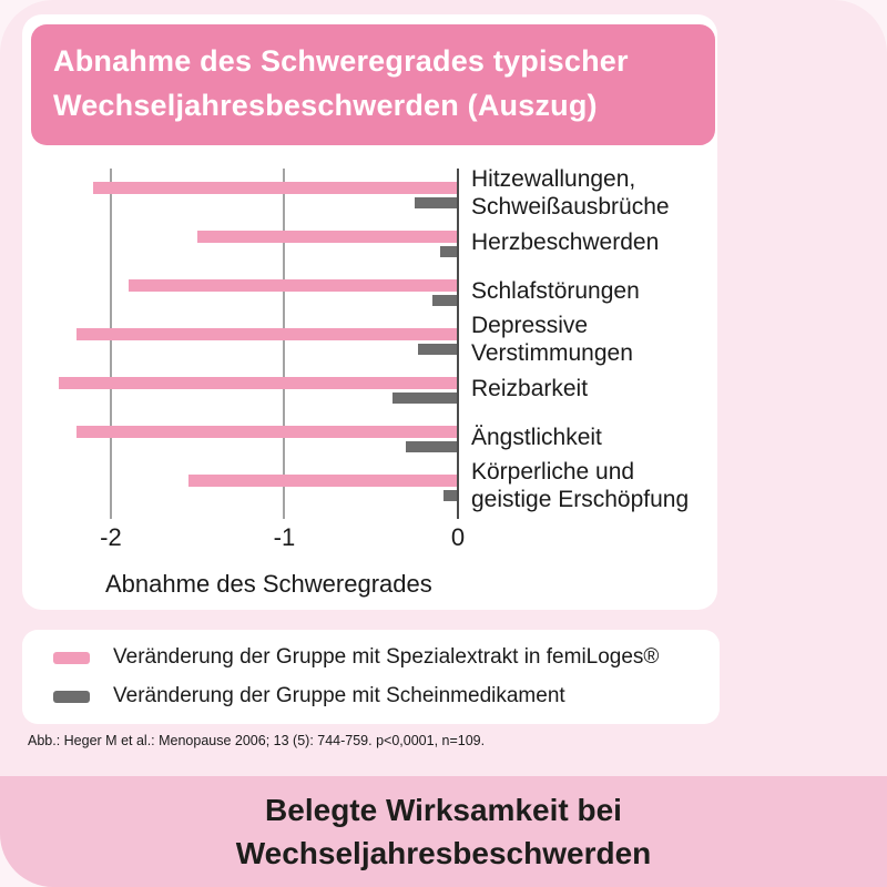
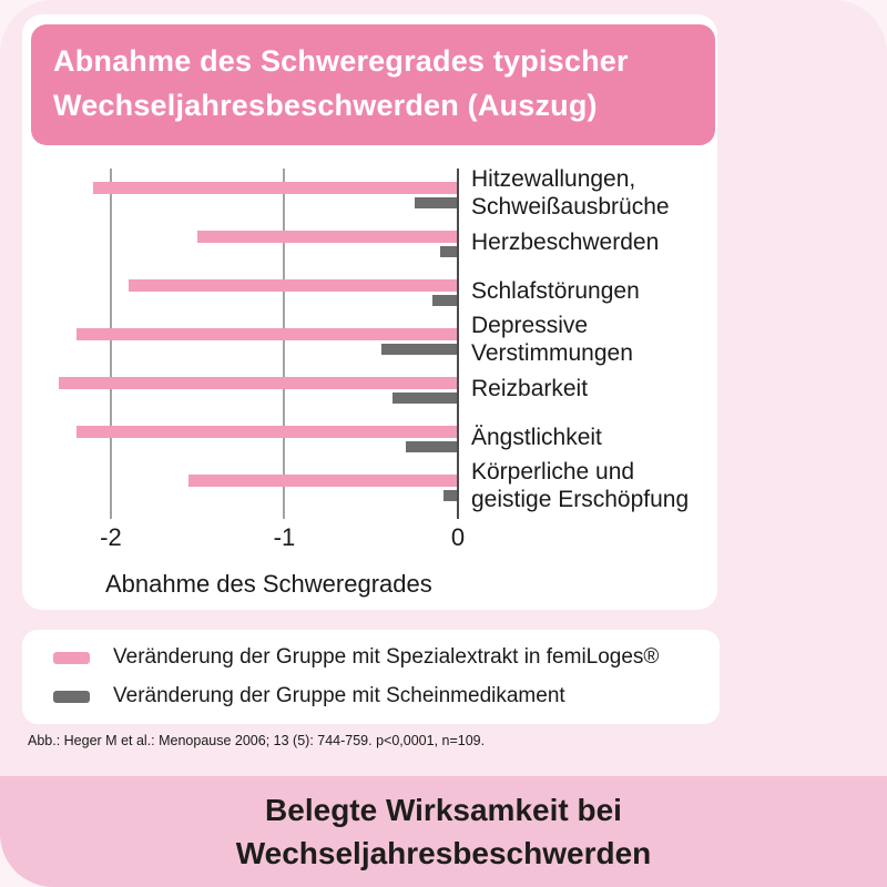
Veränderung der Gruppe mit Scheinmedikament/Depressive Verstimmungen: -0.23 -> -0.44
